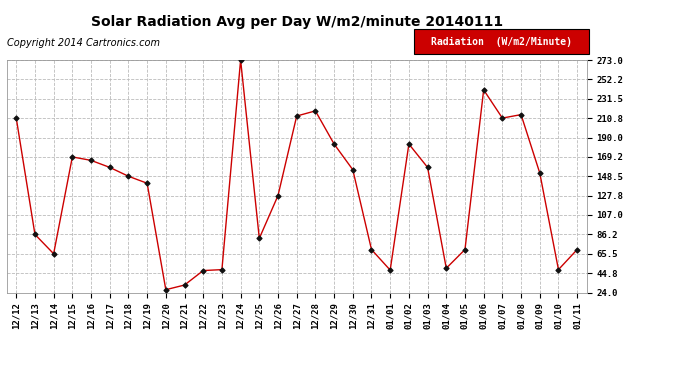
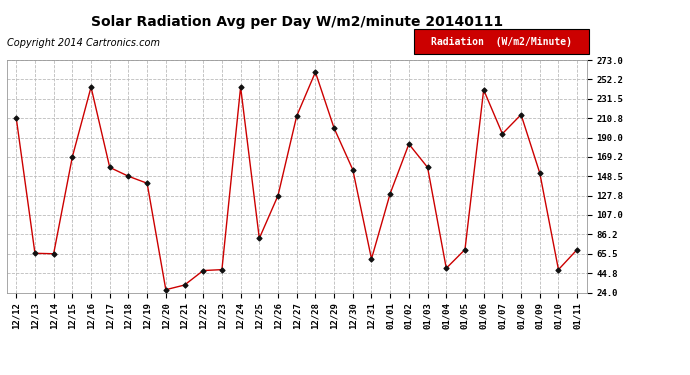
12/13: 86 -> 66
12/16: 166 -> 244
12/24: 273 -> 244
12/28: 218 -> 260
12/29: 183 -> 200
12/31: 70 -> 60
01/01: 48 -> 130
01/07: 211 -> 194
